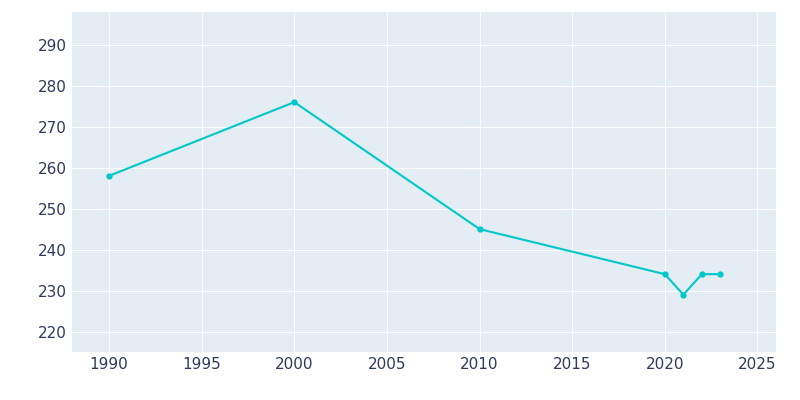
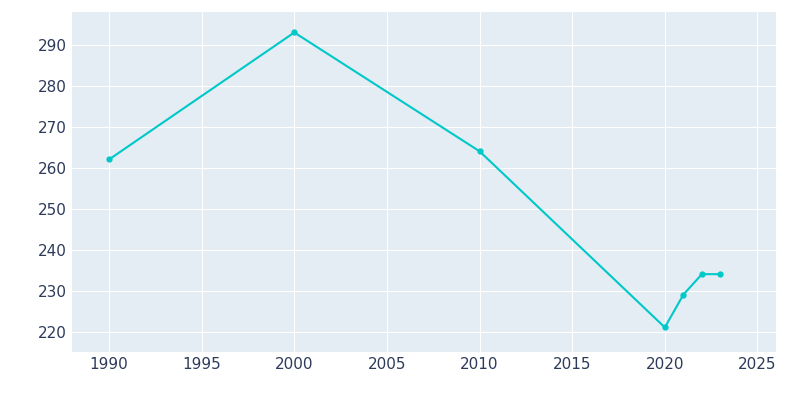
1990: 258 -> 262
2000: 276 -> 293
2010: 245 -> 264
2020: 234 -> 221
